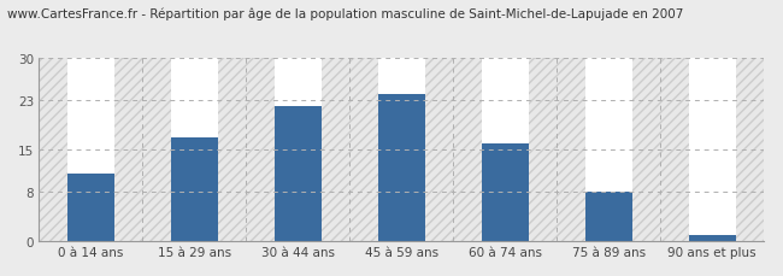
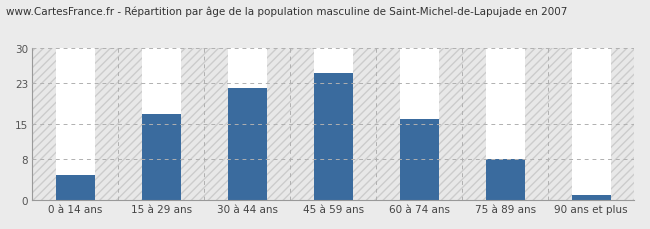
0 à 14 ans: 11 -> 5
45 à 59 ans: 24 -> 25
